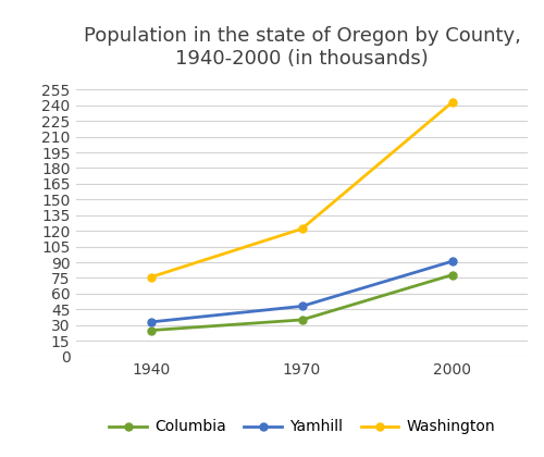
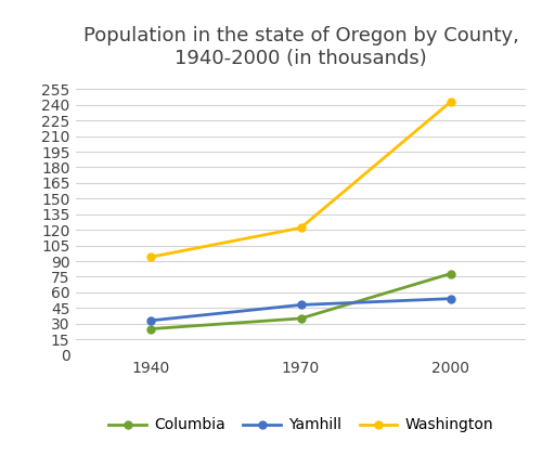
Washington/1940: 76 -> 94
Yamhill/2000: 91 -> 54
